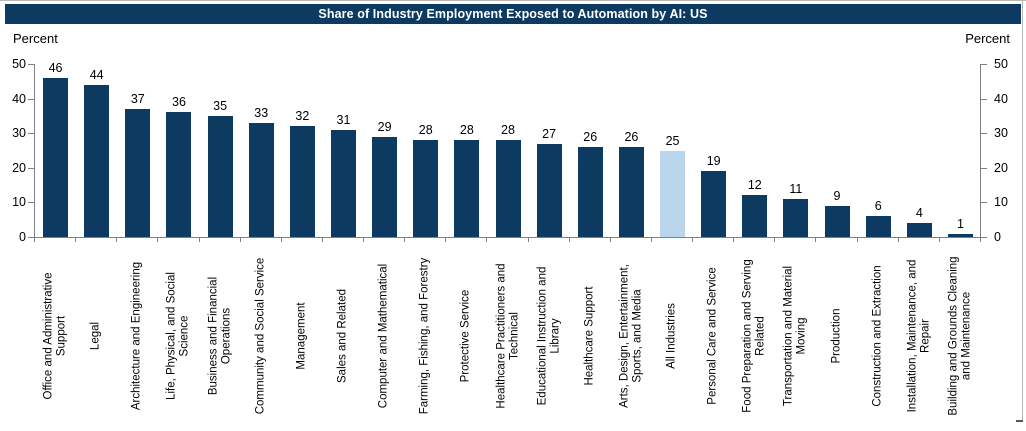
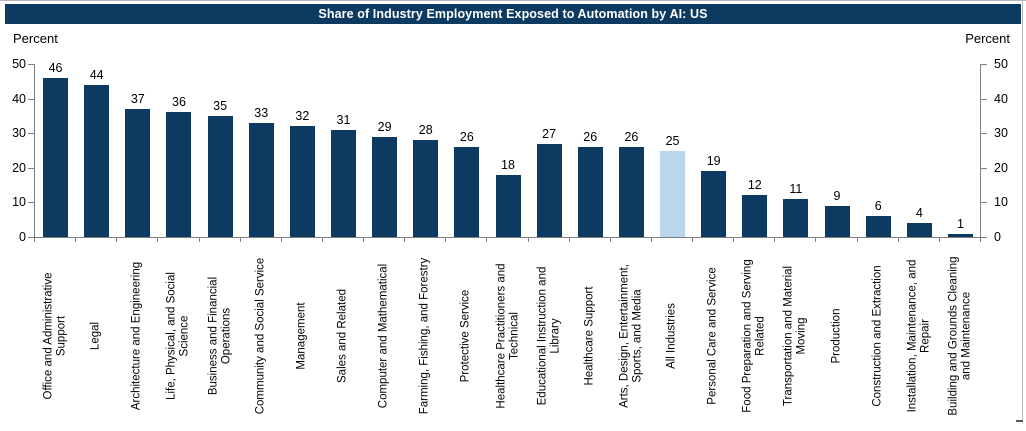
Protective Service: 28 -> 26
Healthcare Practitioners and Technical: 28 -> 18
